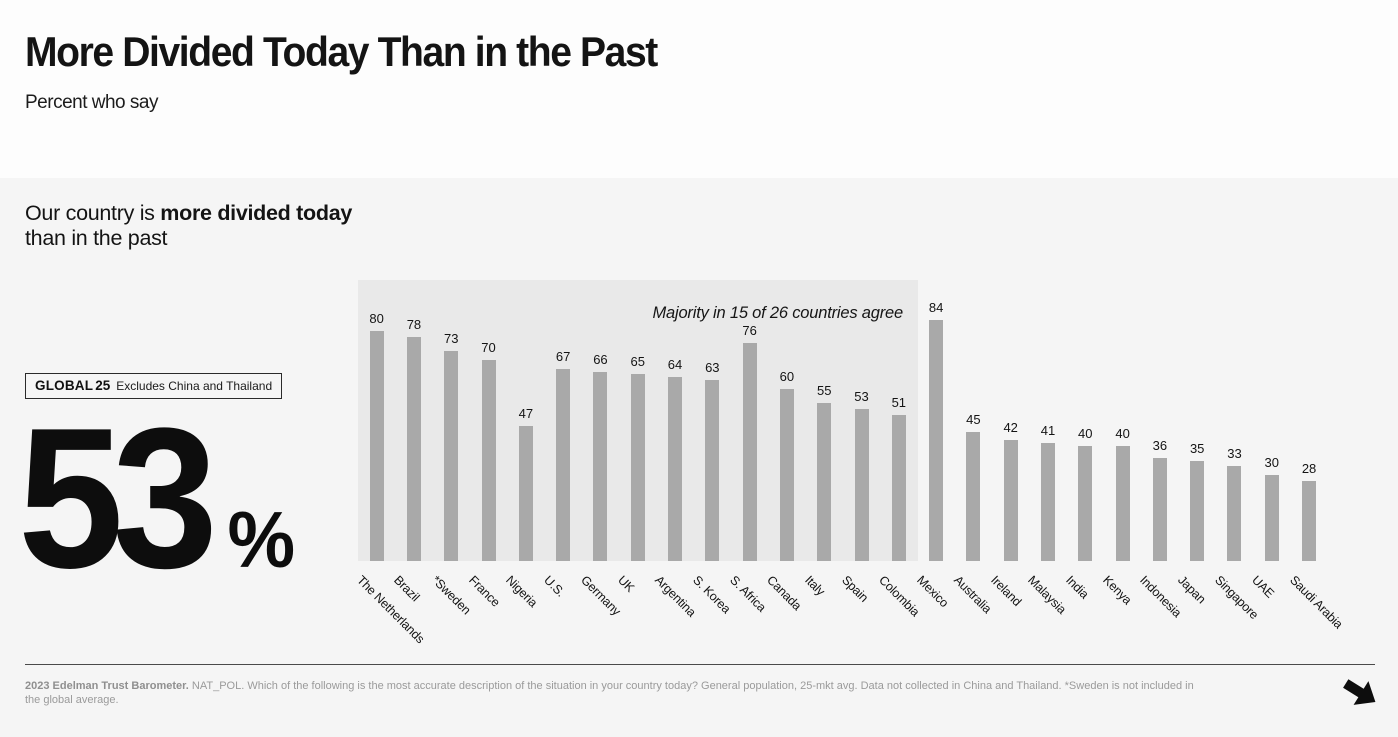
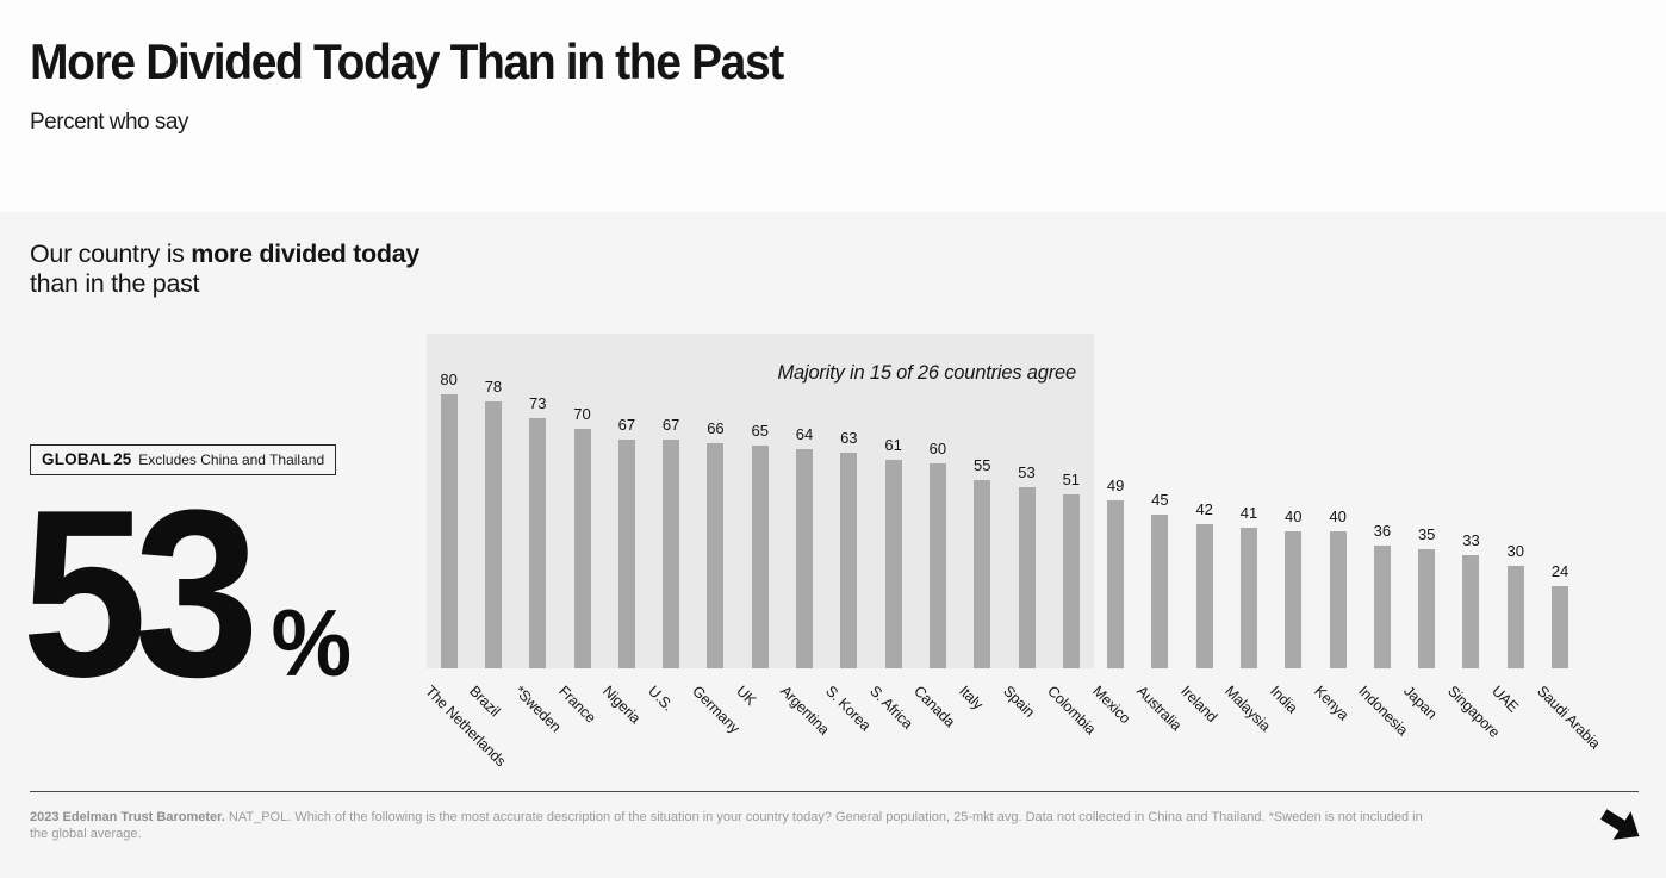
Nigeria: 47 -> 67
S. Africa: 76 -> 61
Mexico: 84 -> 49
Saudi Arabia: 28 -> 24
